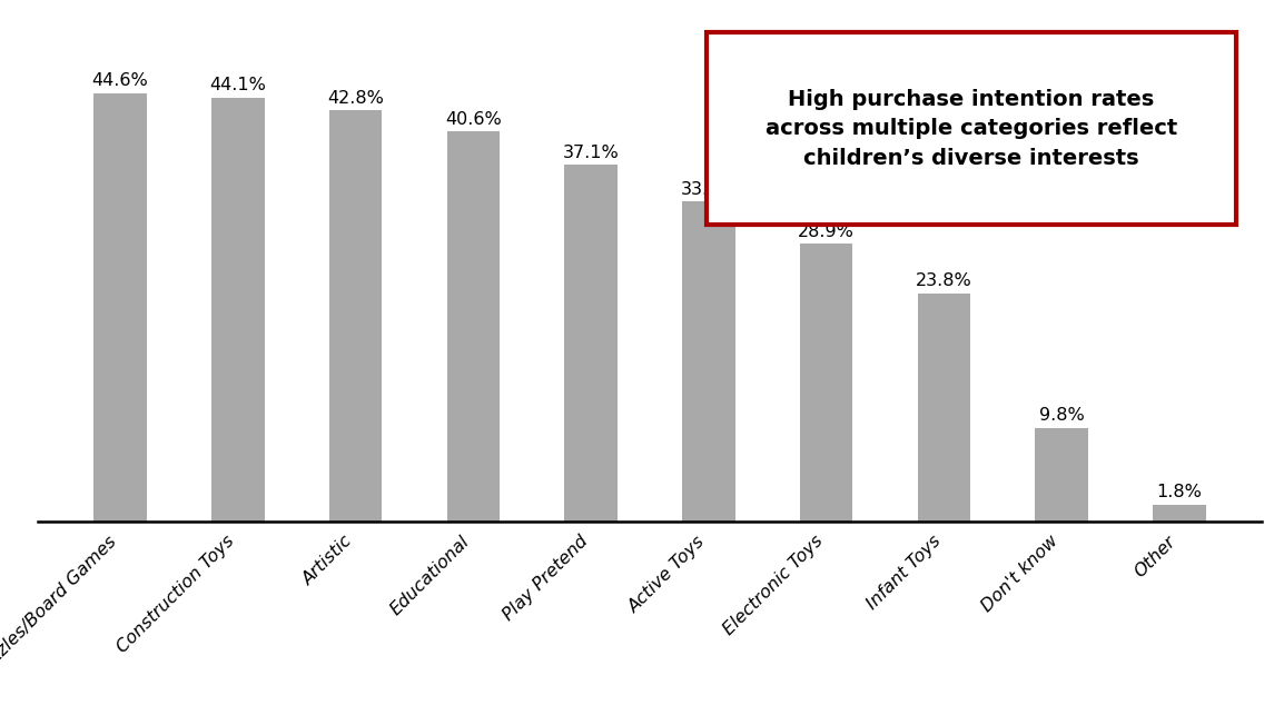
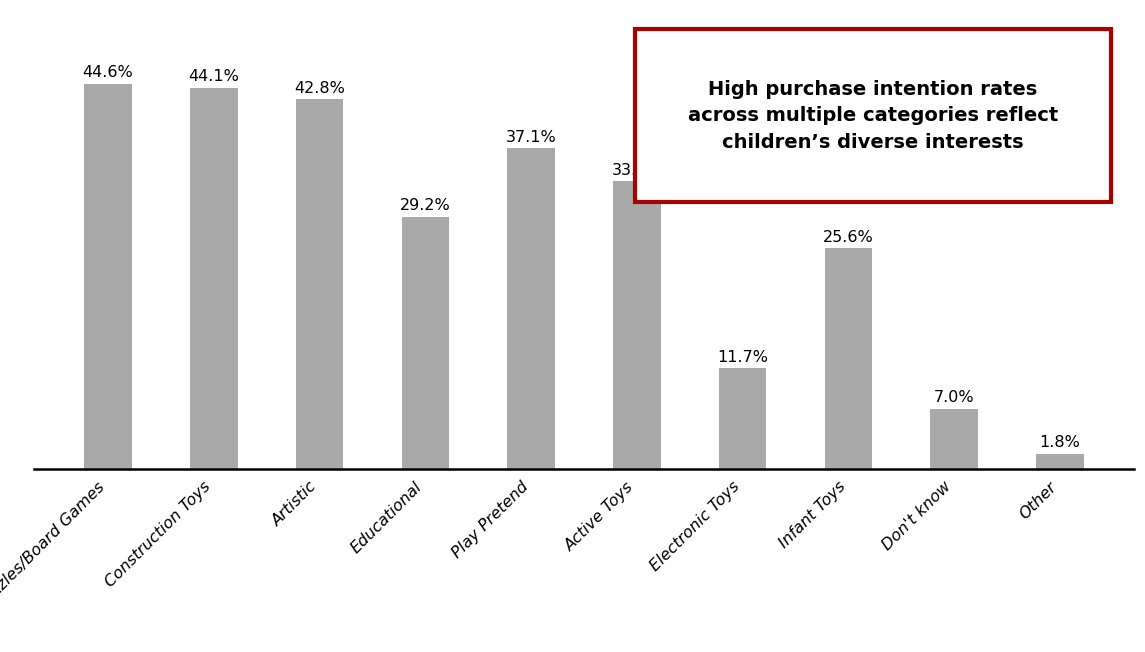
Educational: 40.6% -> 29.2%
Electronic Toys: 28.9% -> 11.7%
Infant Toys: 23.8% -> 25.6%
Don't know: 9.8% -> 7.0%
